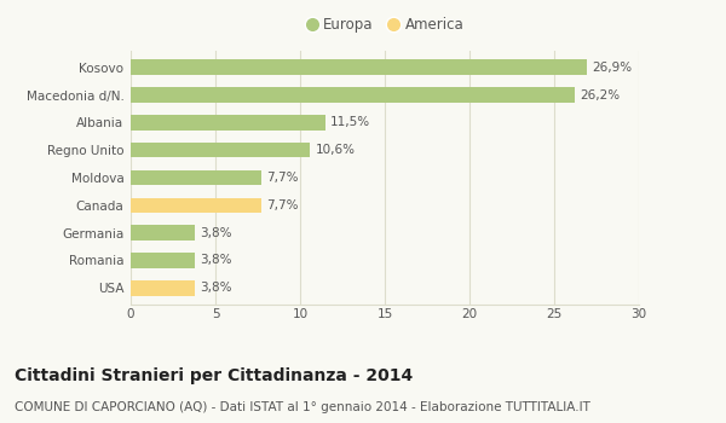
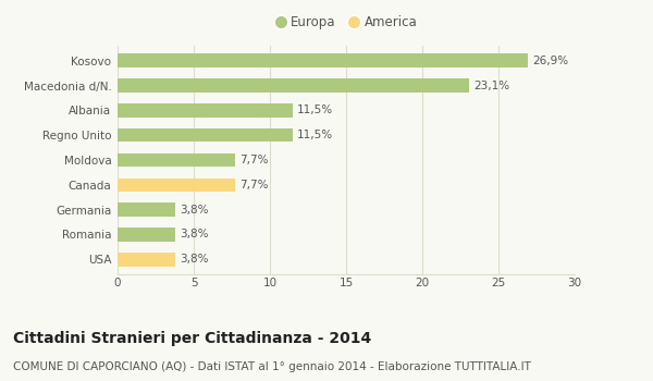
Macedonia d/N.: 26,2% -> 23,1%
Regno Unito: 10,6% -> 11,5%
